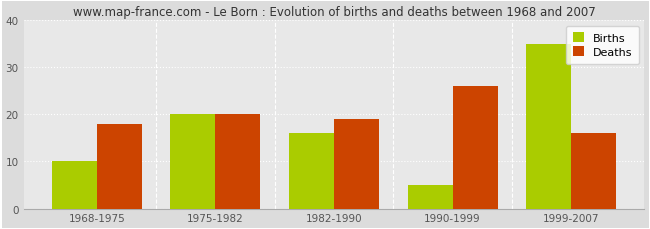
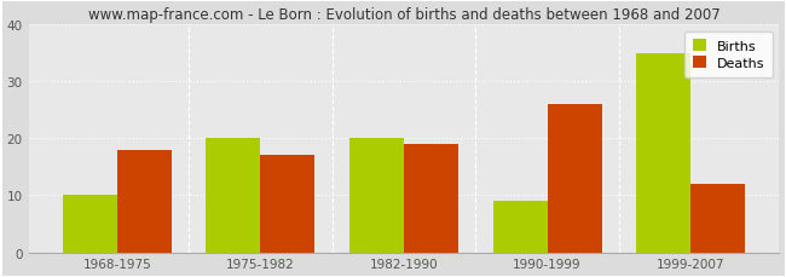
Deaths/1975-1982: 20 -> 17
Births/1982-1990: 16 -> 20
Births/1990-1999: 5 -> 9
Deaths/1999-2007: 16 -> 12
